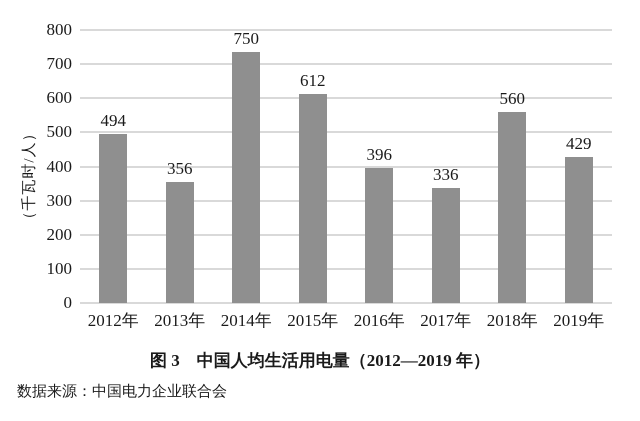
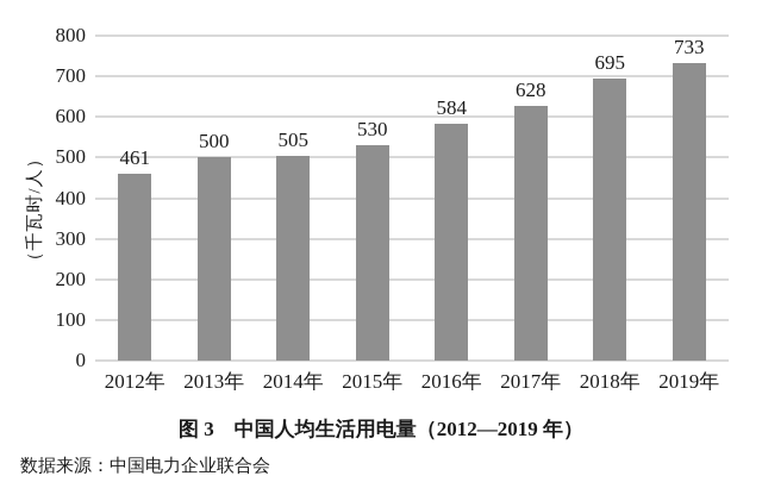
2012年: 494 -> 461
2013年: 356 -> 500
2014年: 750 -> 505
2015年: 612 -> 530
2016年: 396 -> 584
2017年: 336 -> 628
2018年: 560 -> 695
2019年: 429 -> 733
